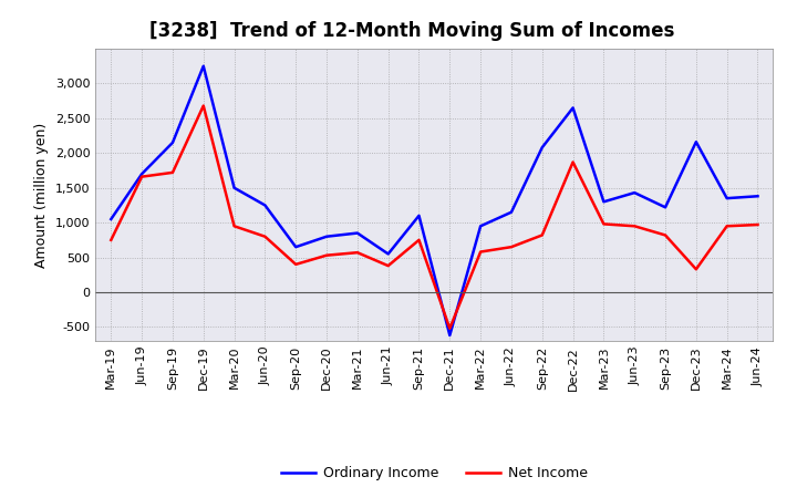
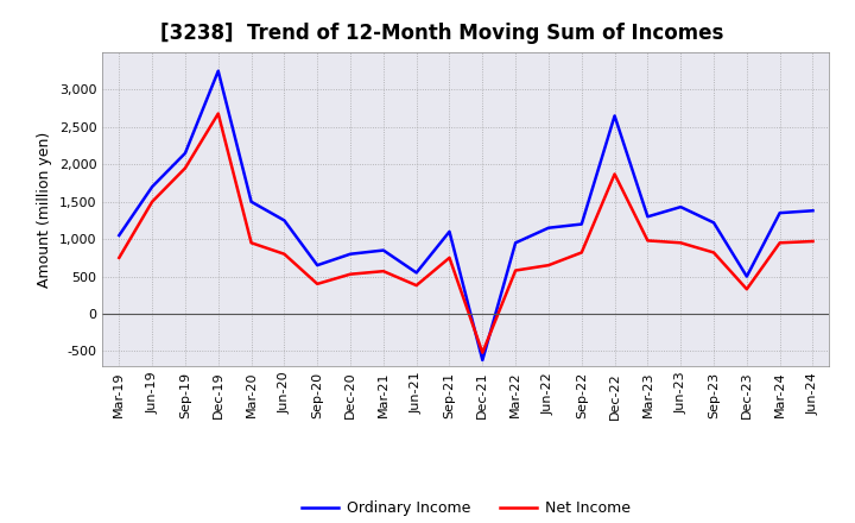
Net Income/Jun-19: 1,660 -> 1,500
Net Income/Sep-19: 1,720 -> 1,950
Ordinary Income/Sep-22: 2,080 -> 1,200
Ordinary Income/Dec-23: 2,160 -> 500
